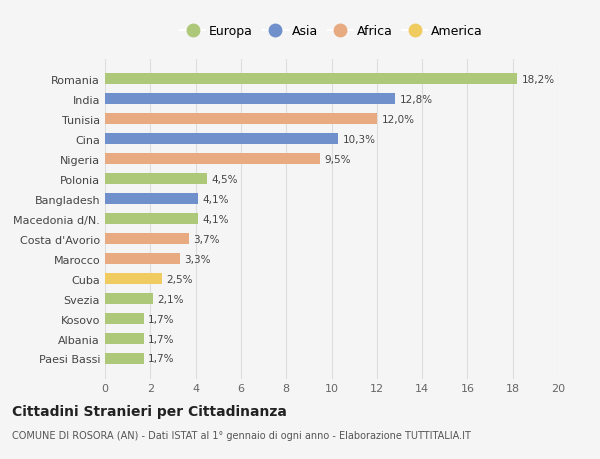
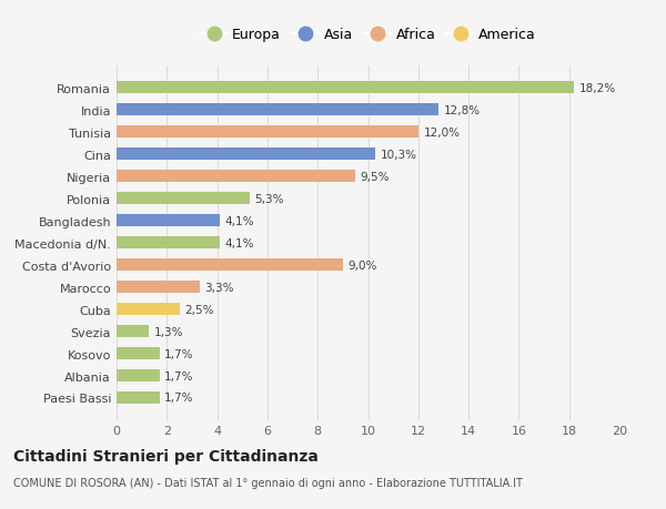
Polonia: 4,5% -> 5,3%
Costa d'Avorio: 3,7% -> 9,0%
Svezia: 2,1% -> 1,3%
